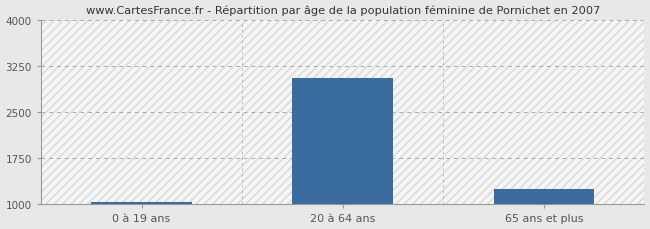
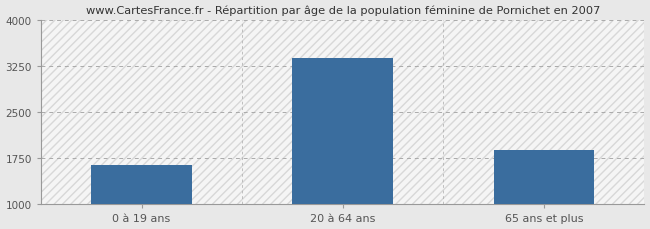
0 à 19 ans: 1040 -> 1640
20 à 64 ans: 3050 -> 3380
65 ans et plus: 1250 -> 1880
